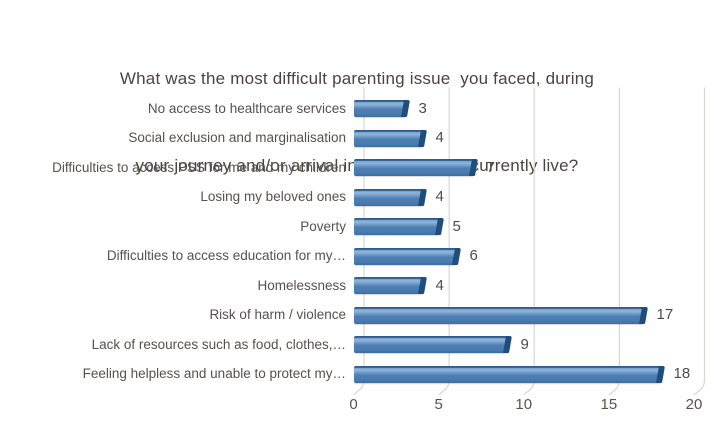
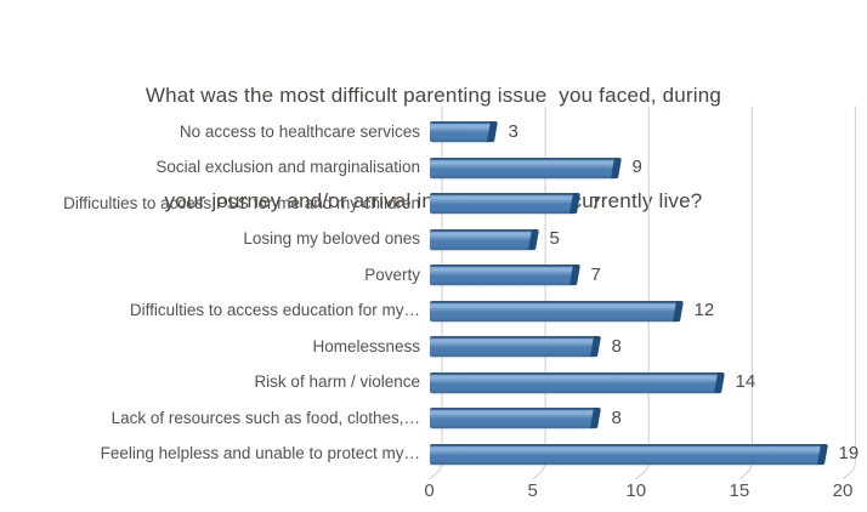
Social exclusion and marginalisation: 4 -> 9
Losing my beloved ones: 4 -> 5
Poverty: 5 -> 7
Difficulties to access education for my…: 6 -> 12
Homelessness: 4 -> 8
Risk of harm / violence: 17 -> 14
Lack of resources such as food, clothes,…: 9 -> 8
Feeling helpless and unable to protect my…: 18 -> 19
